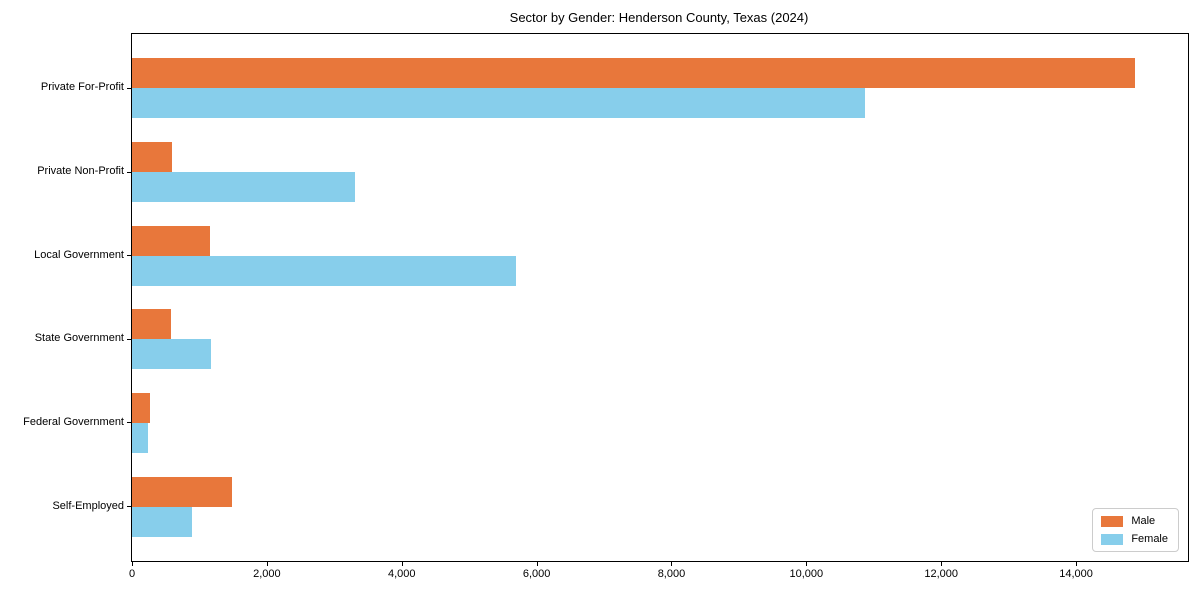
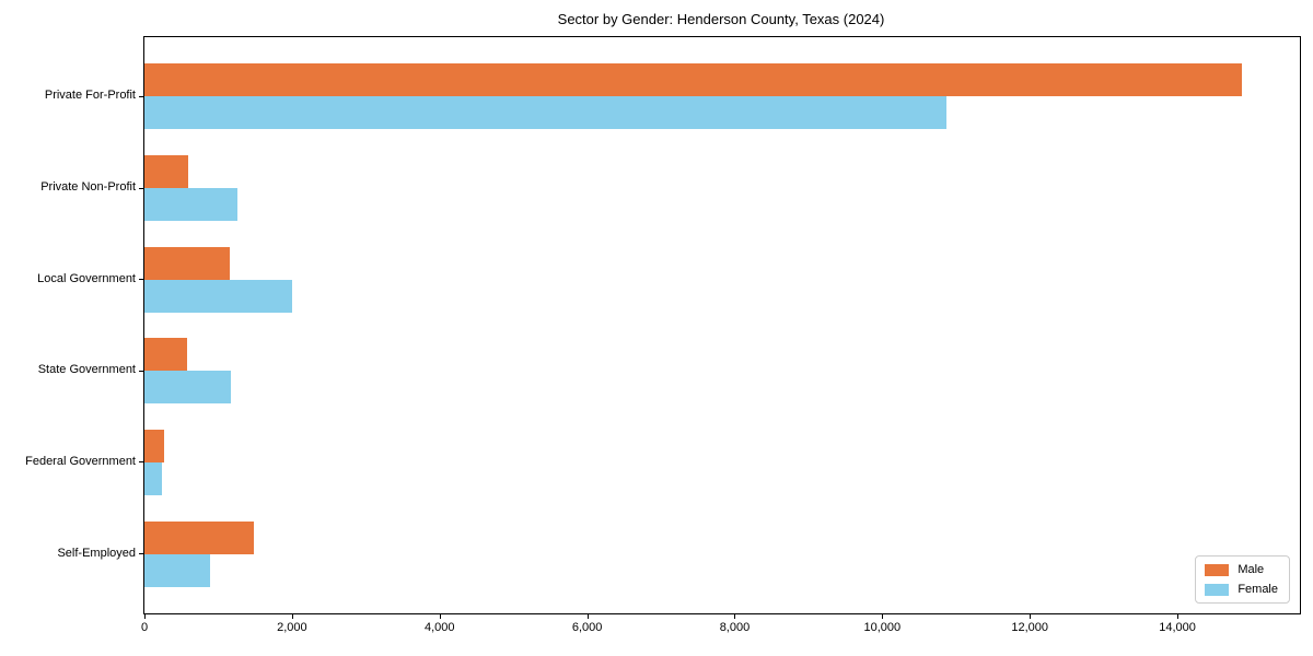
Female/Private Non-Profit: 3300 -> 1300
Female/Local Government: 5700 -> 2000
